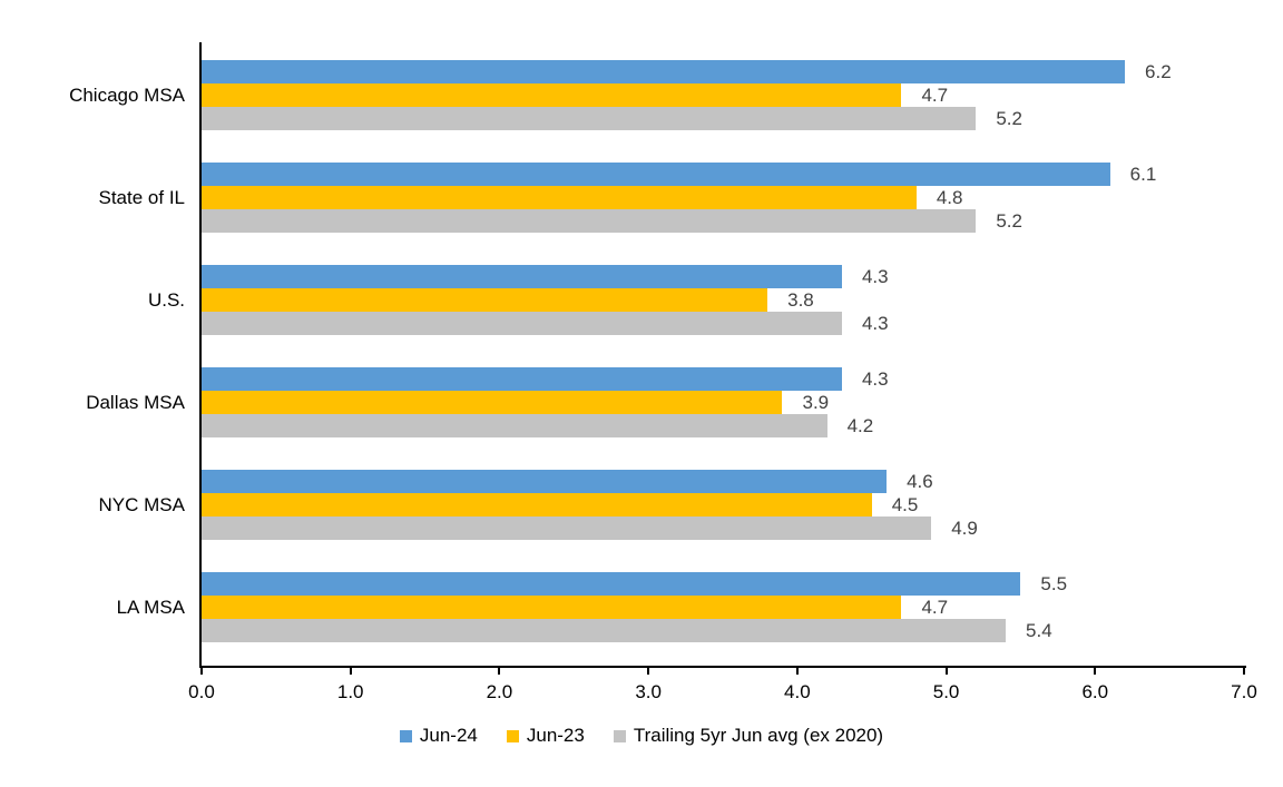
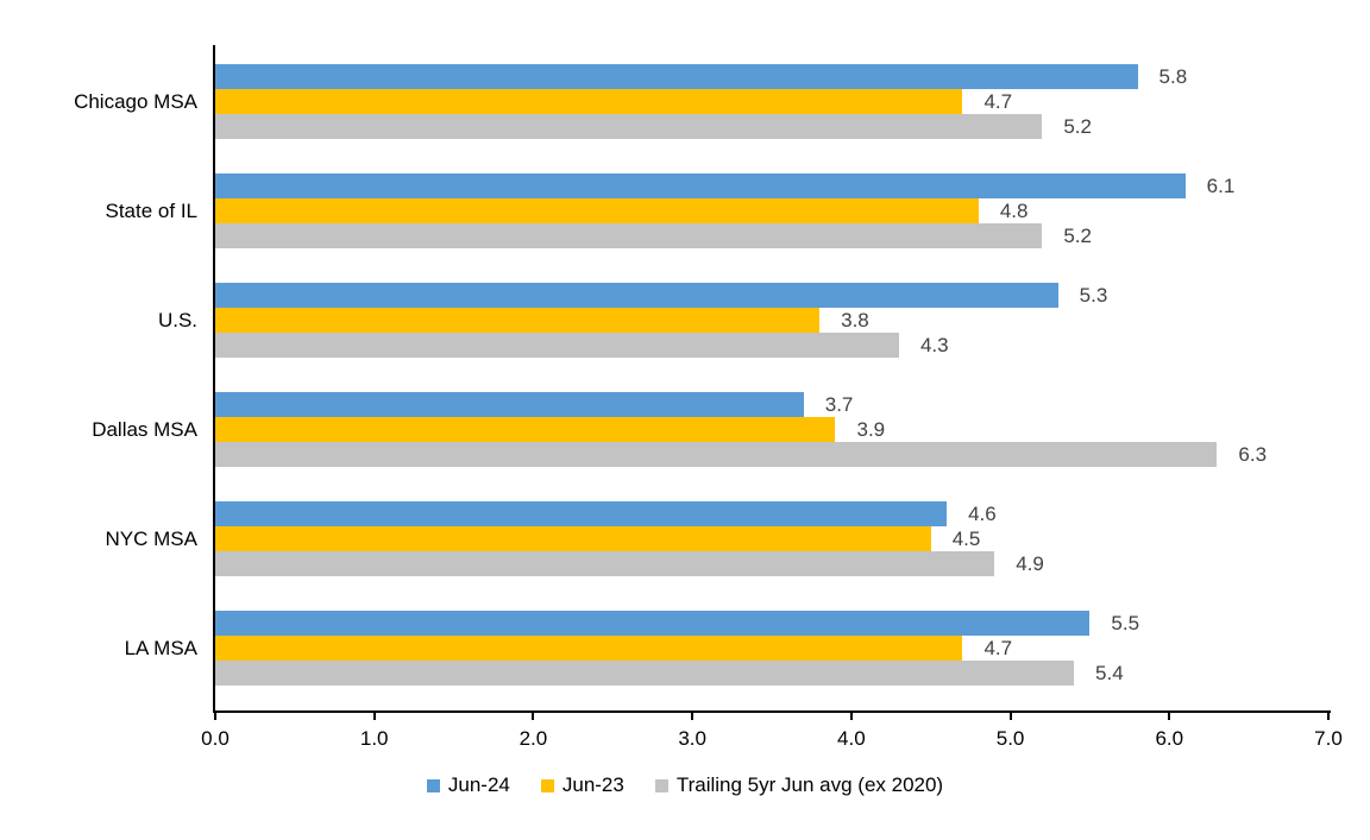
Jun-24/Chicago MSA: 6.2 -> 5.8
Jun-24/U.S.: 4.3 -> 5.3
Jun-24/Dallas MSA: 4.3 -> 3.7
Trailing 5yr Jun avg (ex 2020)/Dallas MSA: 4.2 -> 6.3
